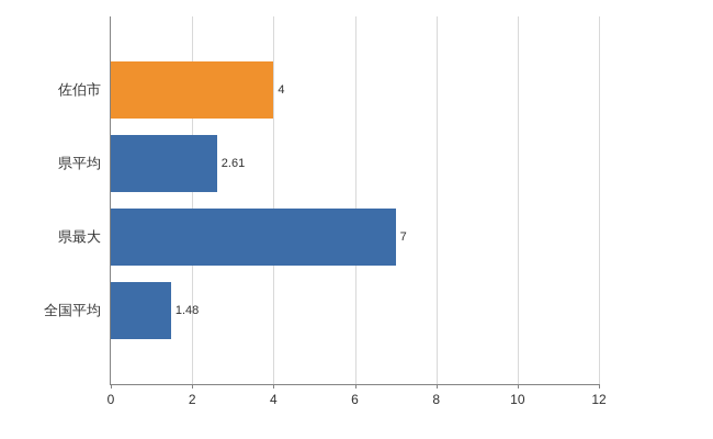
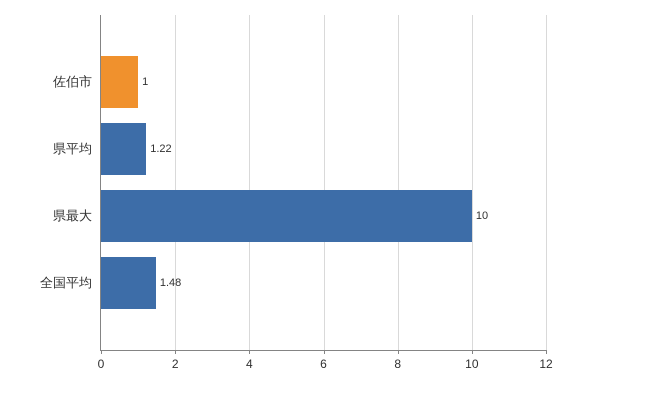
佐伯市: 4 -> 1
県平均: 2.61 -> 1.22
県最大: 7 -> 10
